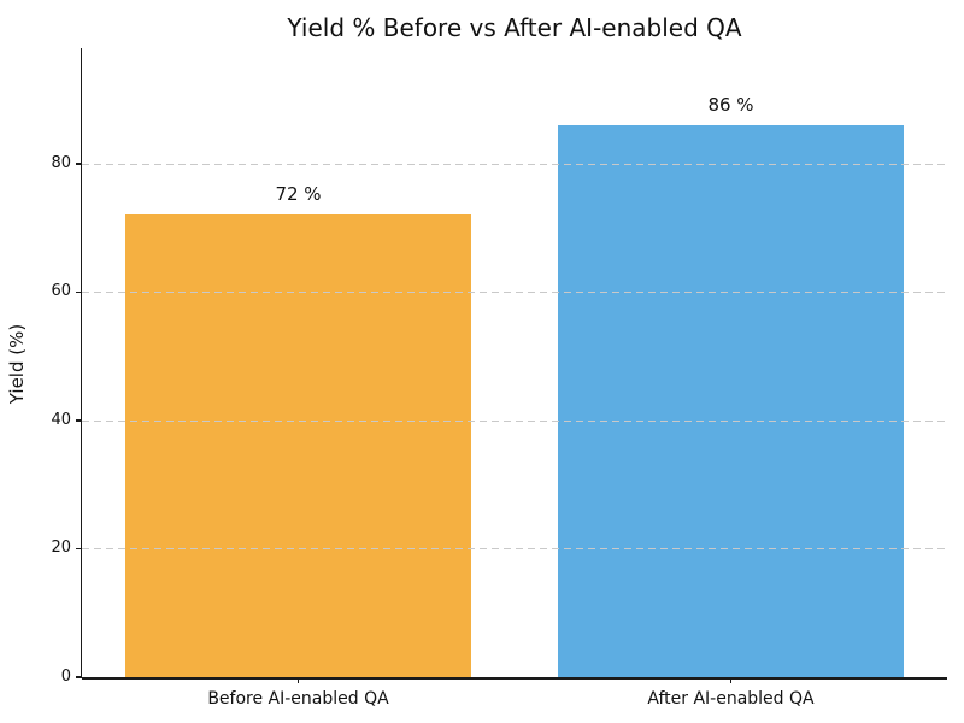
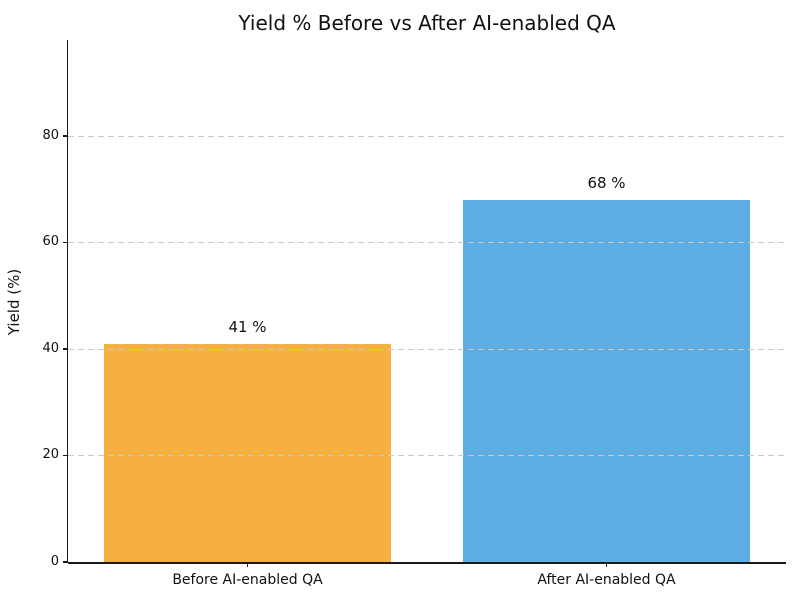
Before AI-enabled QA: 72 -> 41
After AI-enabled QA: 86 -> 68
